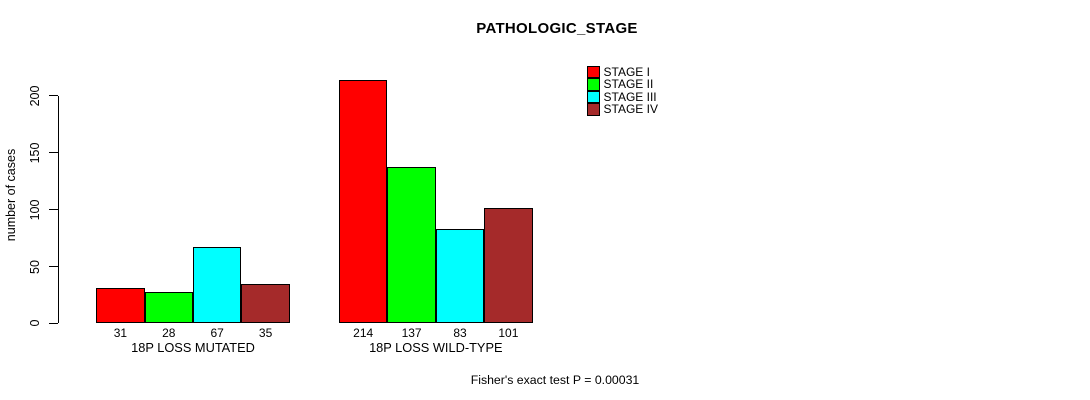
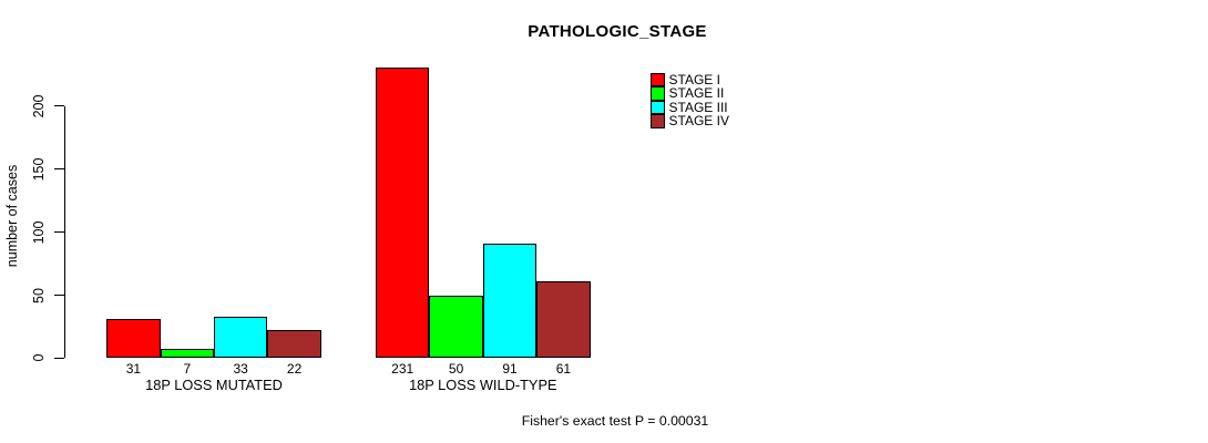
STAGE II/18P LOSS MUTATED: 28 -> 7
STAGE III/18P LOSS MUTATED: 67 -> 33
STAGE IV/18P LOSS MUTATED: 35 -> 22
STAGE I/18P LOSS WILD-TYPE: 214 -> 231
STAGE II/18P LOSS WILD-TYPE: 137 -> 50
STAGE III/18P LOSS WILD-TYPE: 83 -> 91
STAGE IV/18P LOSS WILD-TYPE: 101 -> 61
